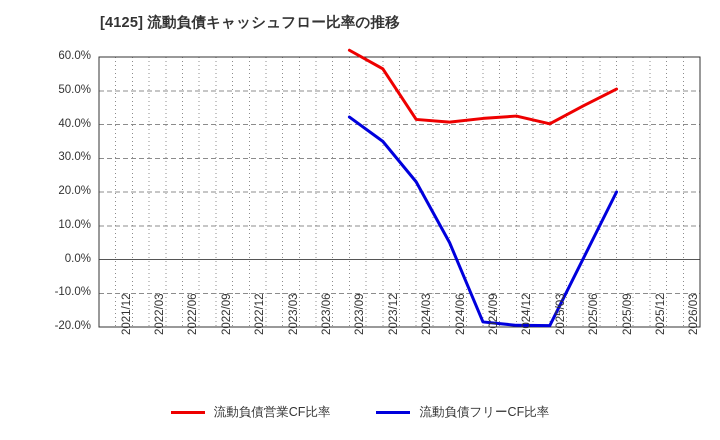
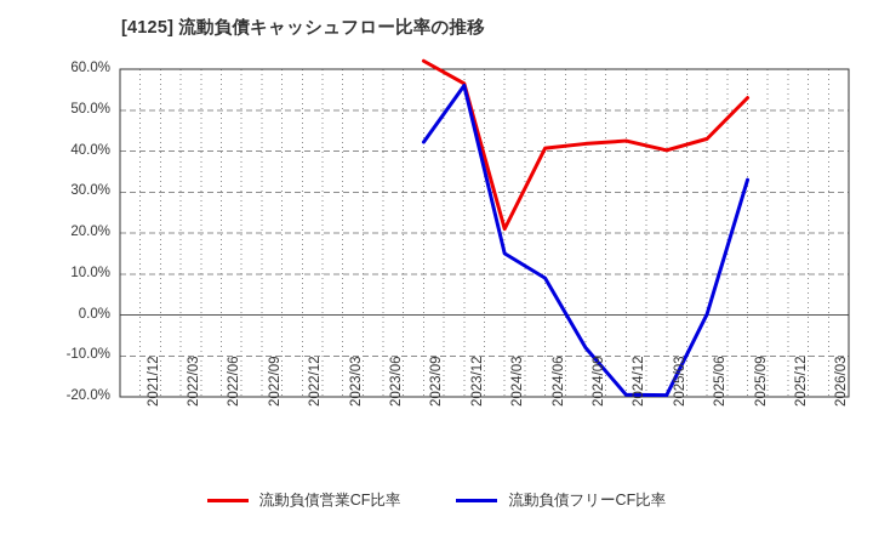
流動負債フリーCF比率/2023/12: 35% -> 56%
流動負債営業CF比率/2024/03: 42% -> 21%
流動負債フリーCF比率/2024/03: 23% -> 15%
流動負債フリーCF比率/2024/06: 5% -> 9%
流動負債フリーCF比率/2024/09: -18% -> -8%
流動負債営業CF比率/2025/06: 46% -> 43%
流動負債営業CF比率/2025/09: 50% -> 53%
流動負債フリーCF比率/2025/09: 20% -> 33%
